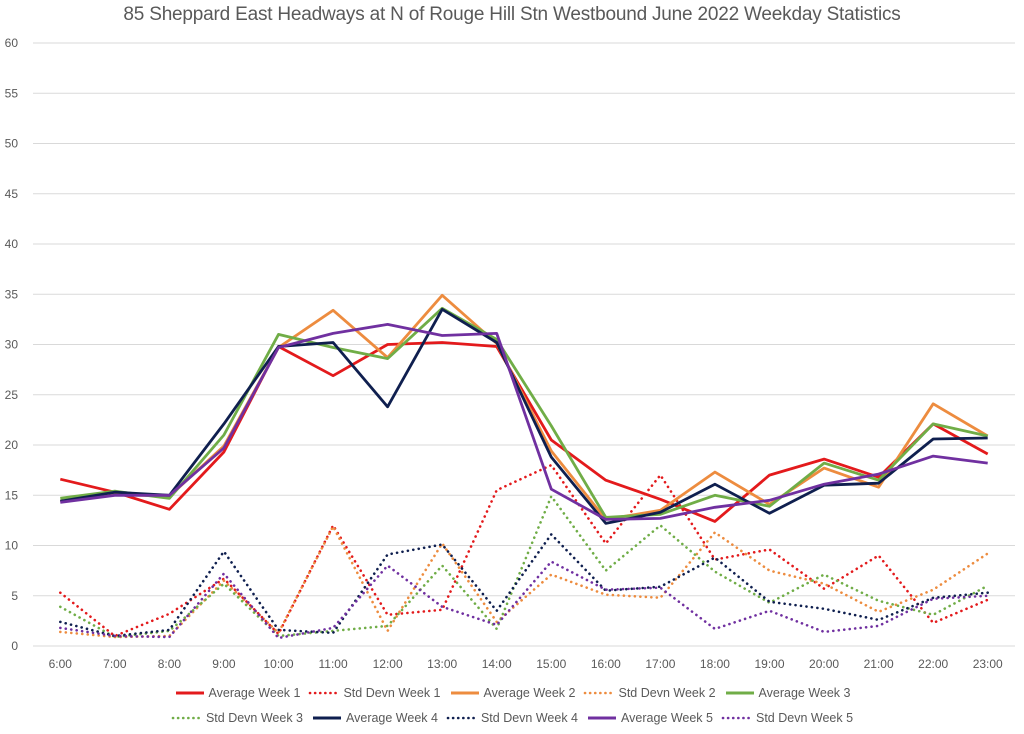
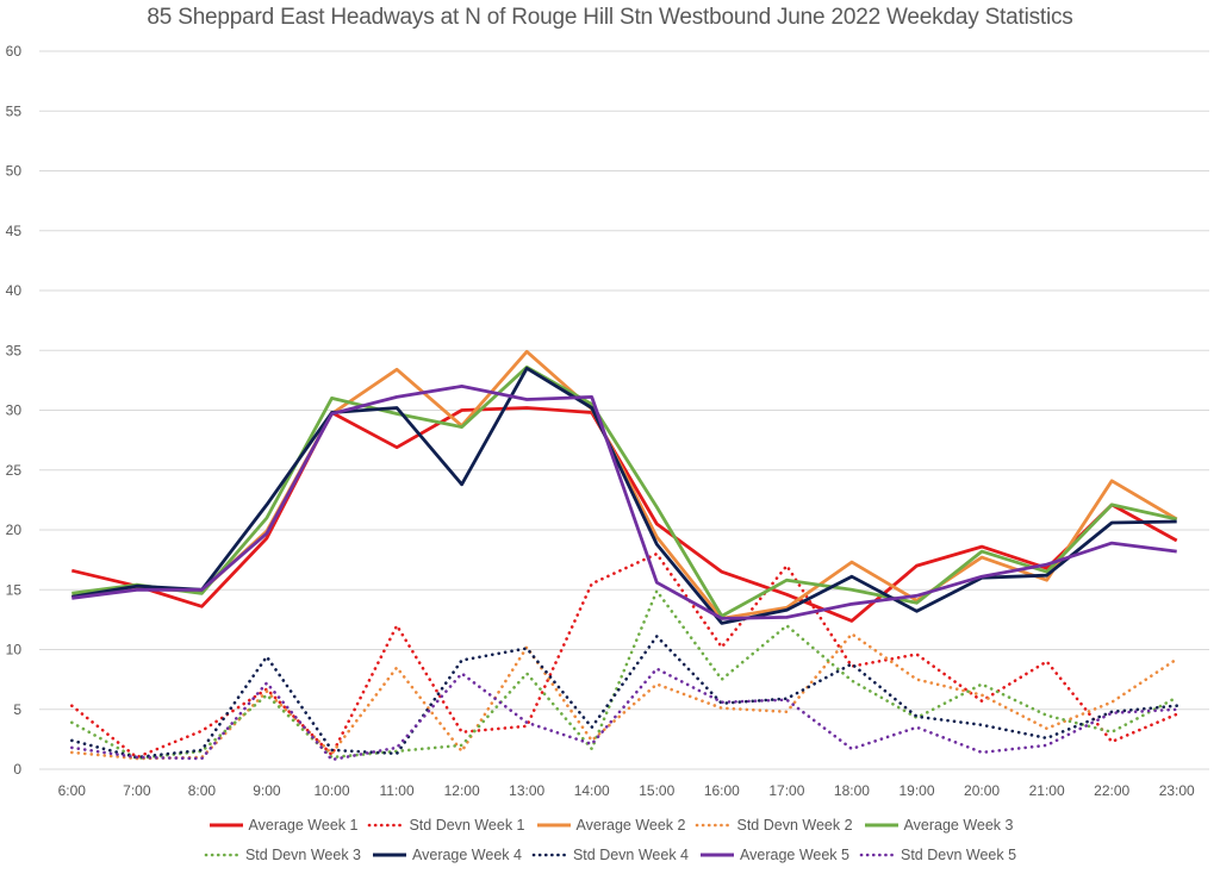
Std Devn Week 2/11:00: 11.9 -> 8.5
Average Week 3/17:00: 13.1 -> 15.8
